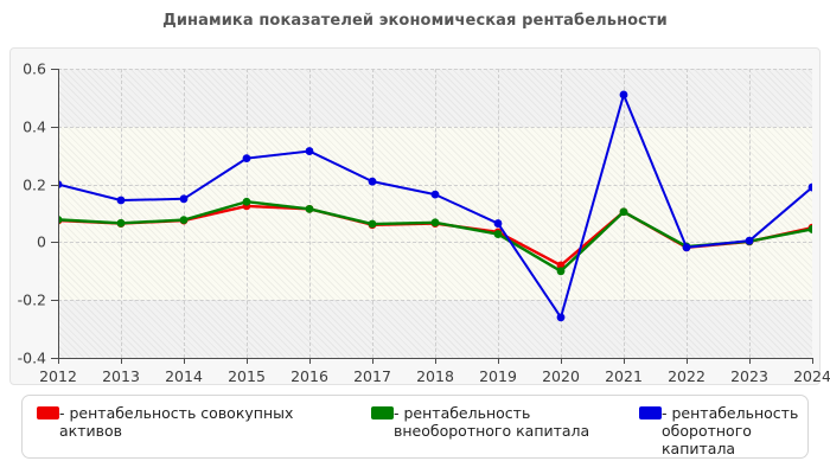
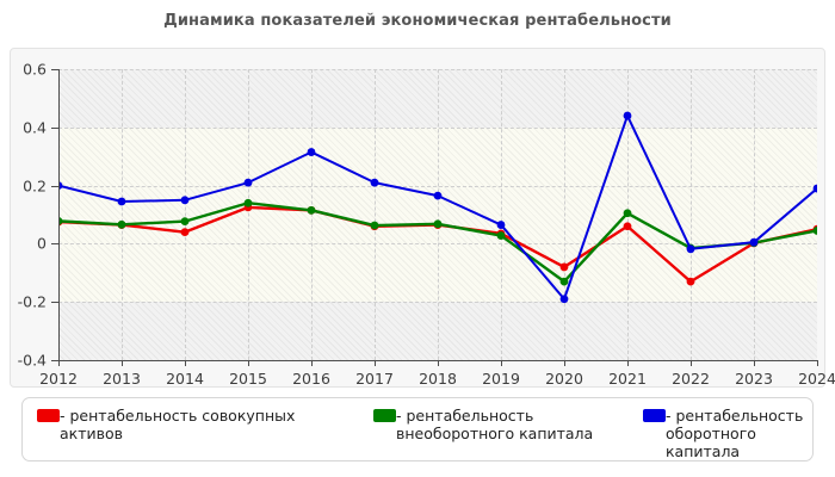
- рентабельность совокупных активов/2014: 0.07 -> 0.04
- рентабельность оборотного капитала/2015: 0.29 -> 0.21
- рентабельность внеоборотного капитала/2020: -0.10 -> -0.13
- рентабельность оборотного капитала/2020: -0.26 -> -0.19
- рентабельность совокупных активов/2021: 0.10 -> 0.06
- рентабельность оборотного капитала/2021: 0.51 -> 0.44
- рентабельность совокупных активов/2022: -0.02 -> -0.13
